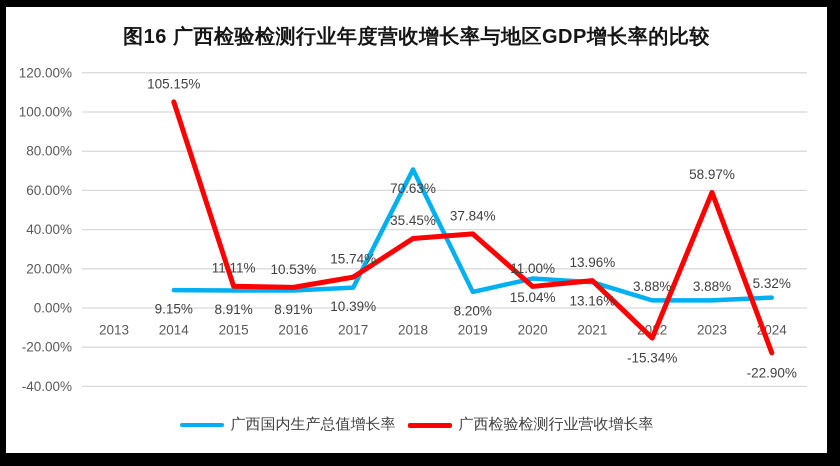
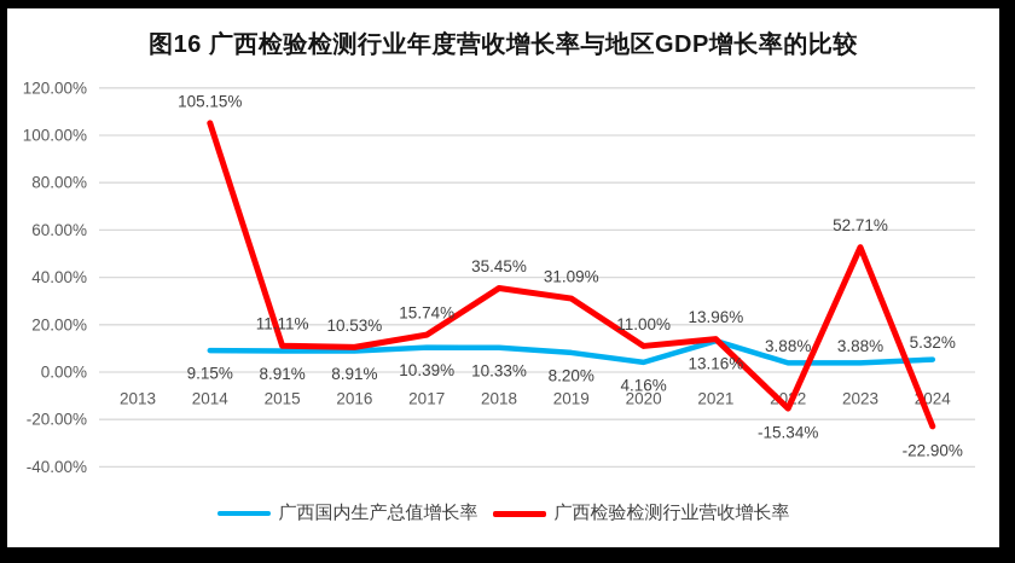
广西国内生产总值增长率/2018: 70.63% -> 10.33%
广西检验检测行业营收增长率/2019: 37.84% -> 31.09%
广西国内生产总值增长率/2020: 15.04% -> 4.16%
广西检验检测行业营收增长率/2023: 58.97% -> 52.71%
